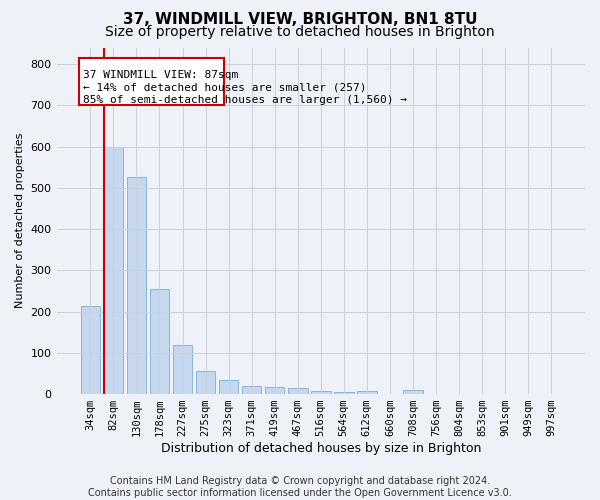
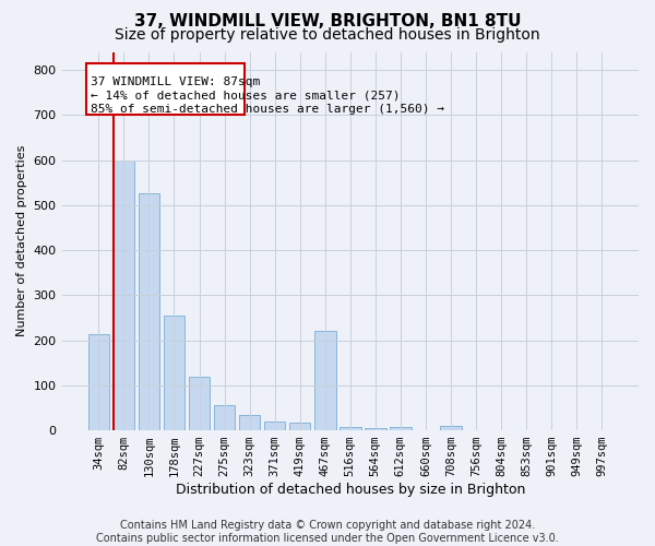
467sqm: 15 -> 220
